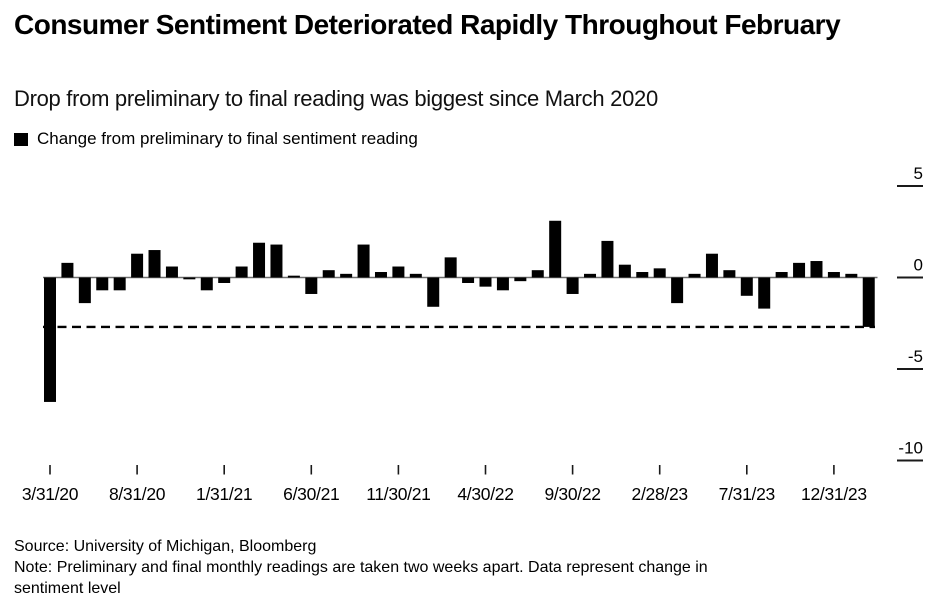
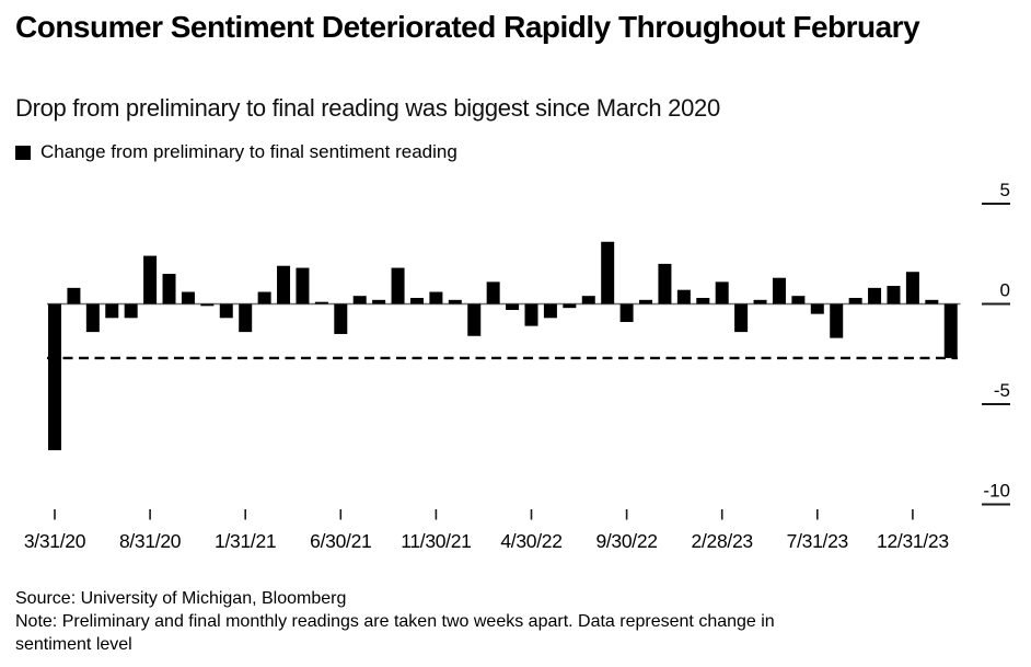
3/31/20: -6.8 -> -7.3
8/31/20: 1.3 -> 2.4
1/31/21: -0.3 -> -1.4
6/30/21: -0.9 -> -1.5
4/30/22: -0.5 -> -1.1
2/28/23: 0.5 -> 1.1
7/31/23: -1.0 -> -0.5
12/31/23: 0.3 -> 1.6
